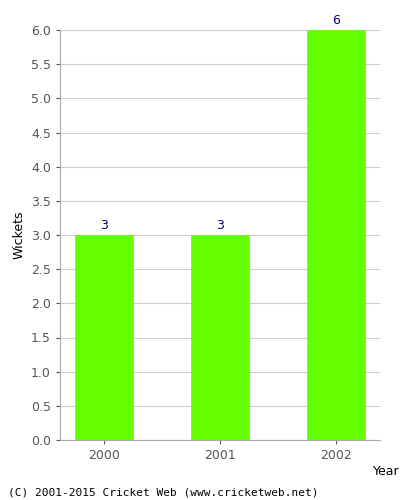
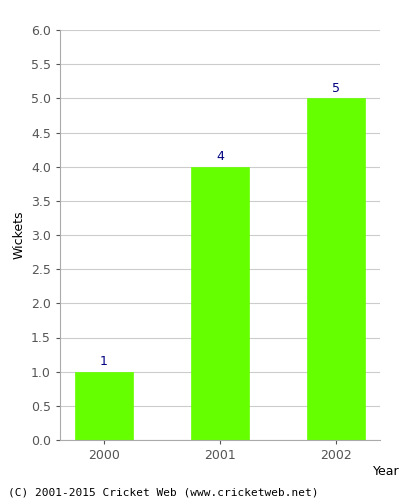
2000: 3 -> 1
2001: 3 -> 4
2002: 6 -> 5
